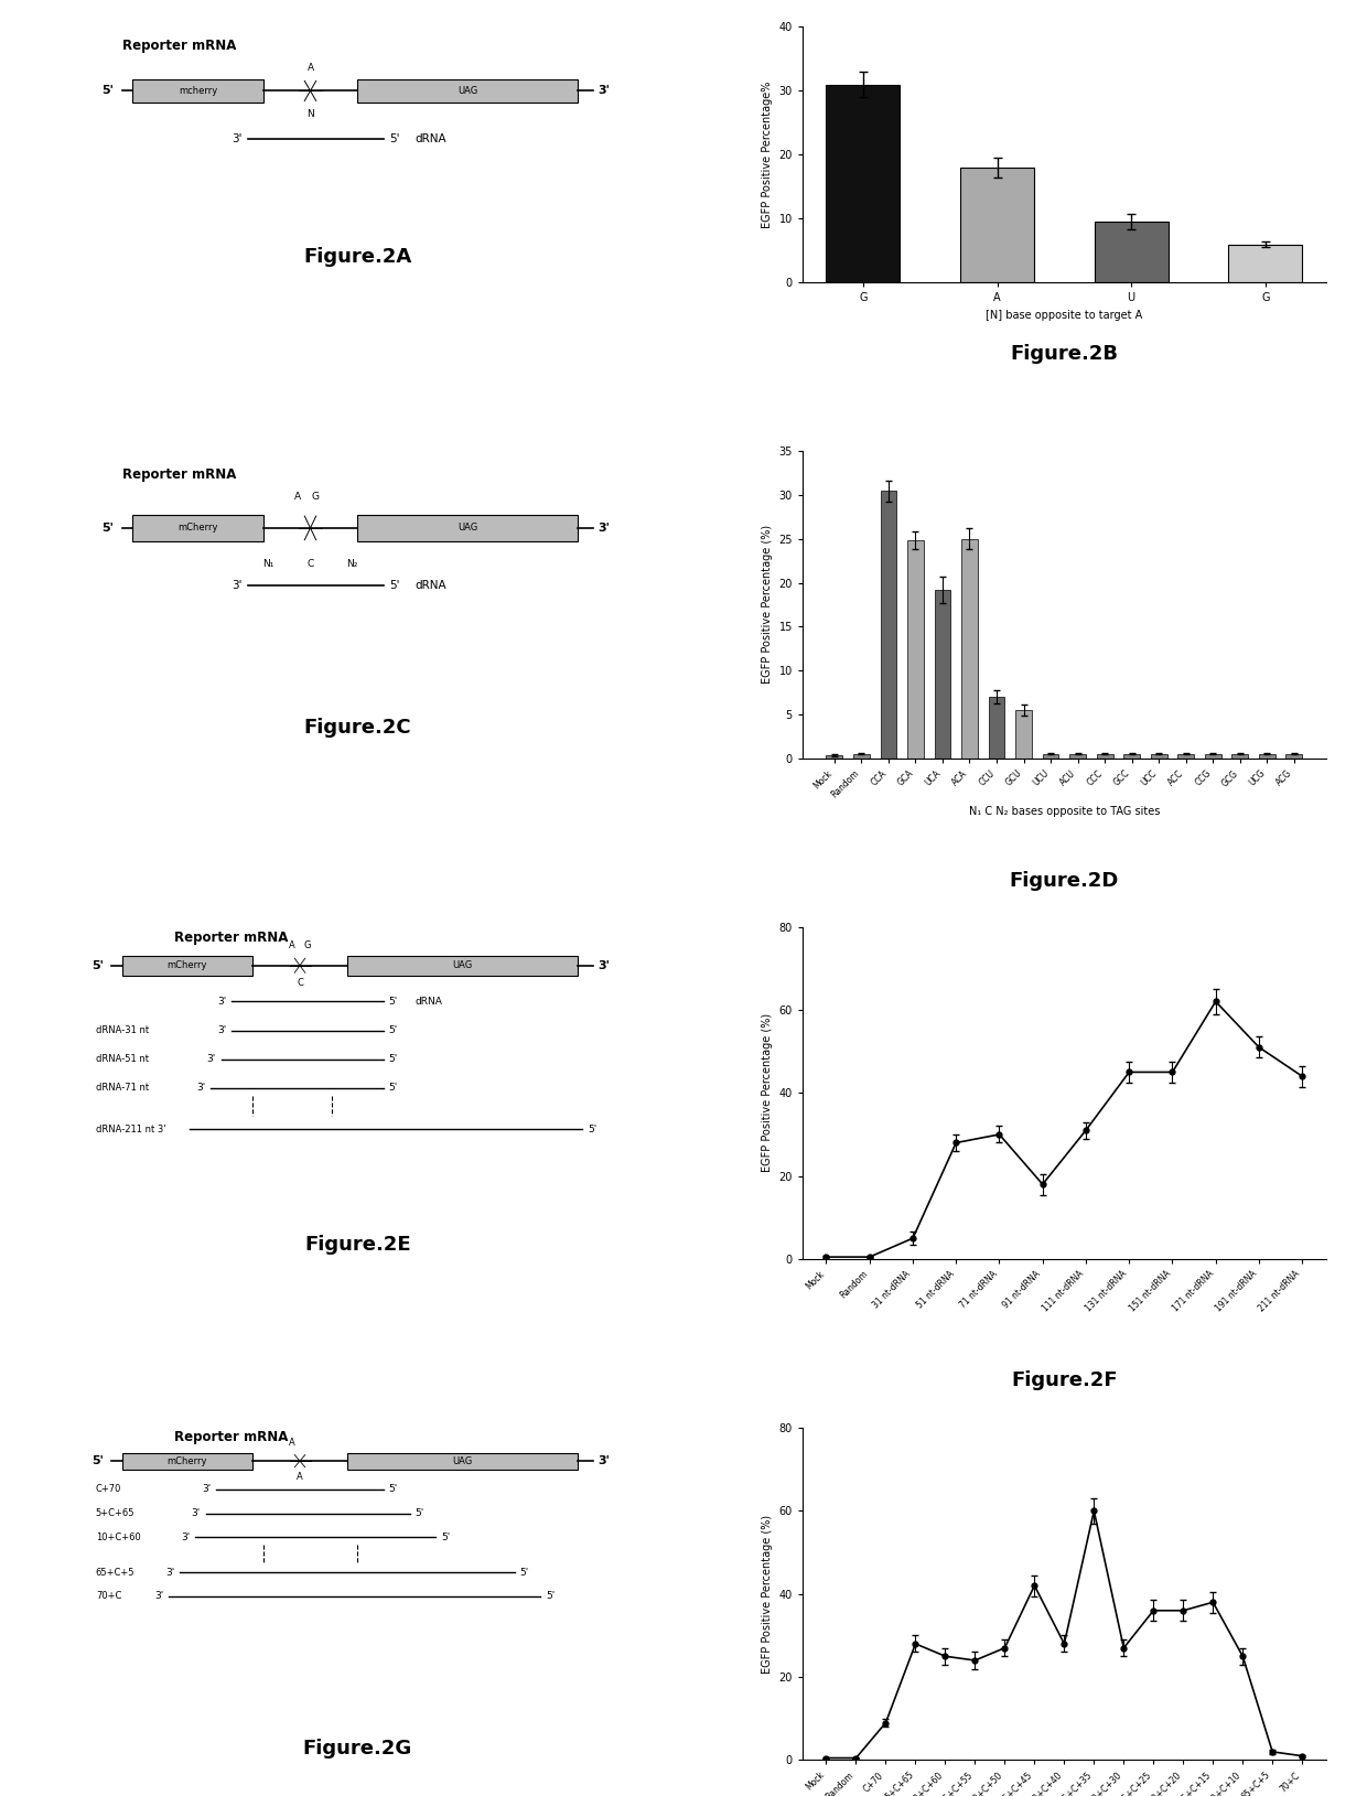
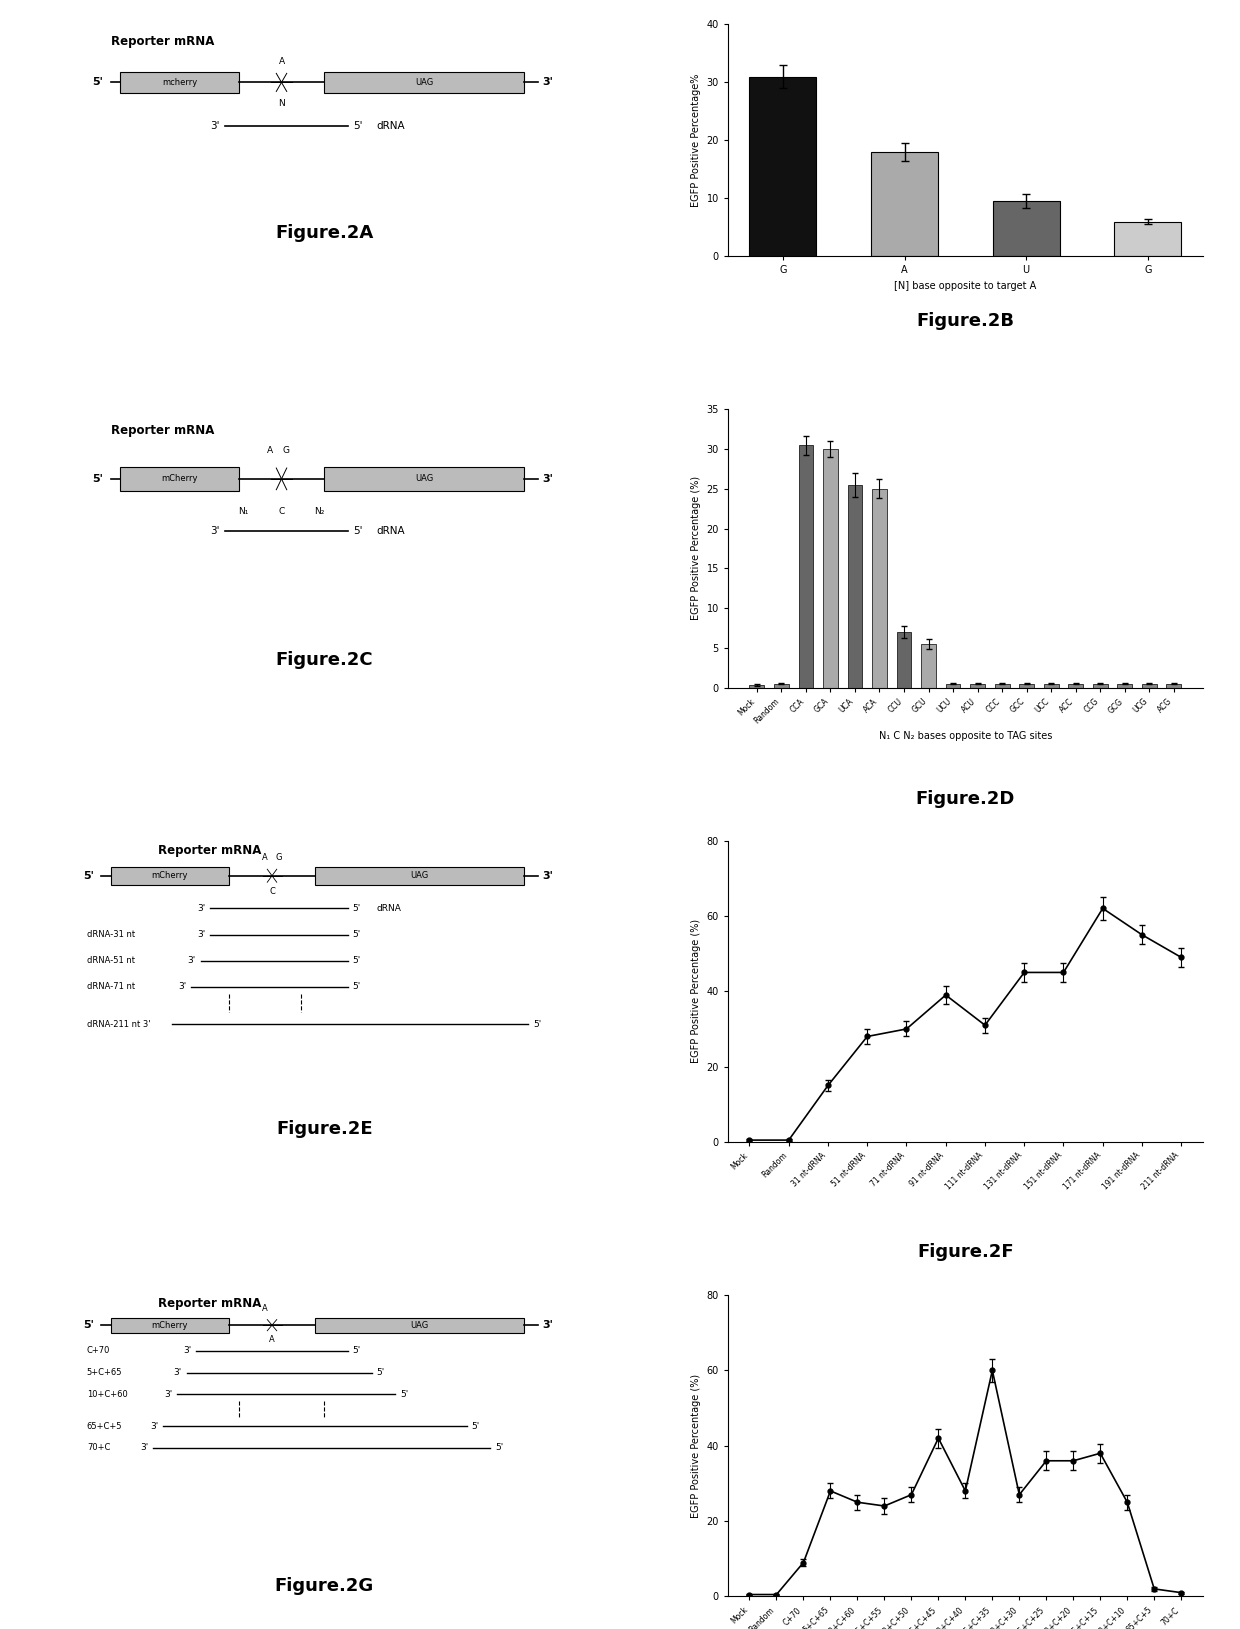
GCA: 24.8 -> 30.0
UCA: 19.2 -> 25.5
31 nt-dRNA: 5.0 -> 15.0
91 nt-dRNA: 18.0 -> 39.0
191 nt-dRNA: 51.0 -> 55.0
211 nt-dRNA: 44.0 -> 49.0
